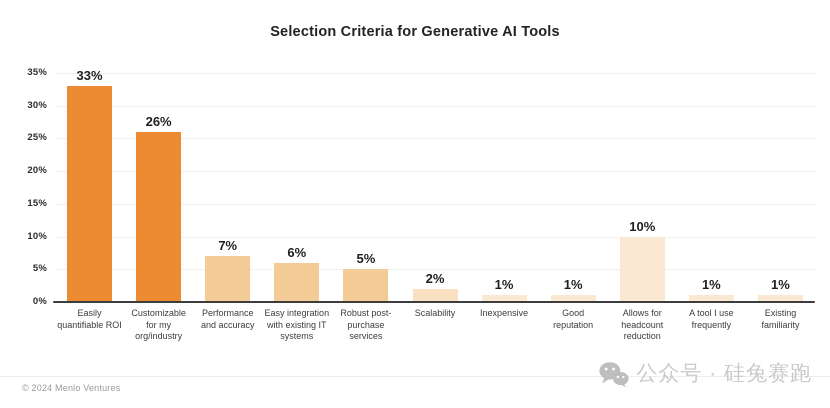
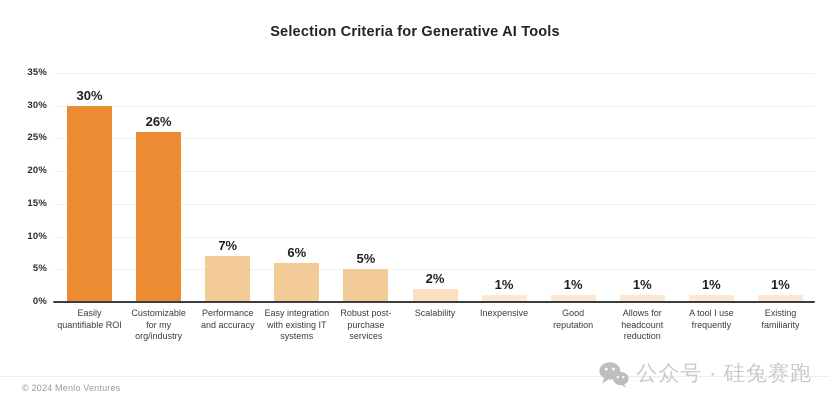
Easily quantifiable ROI: 33% -> 30%
Allows for headcount reduction: 10% -> 1%
